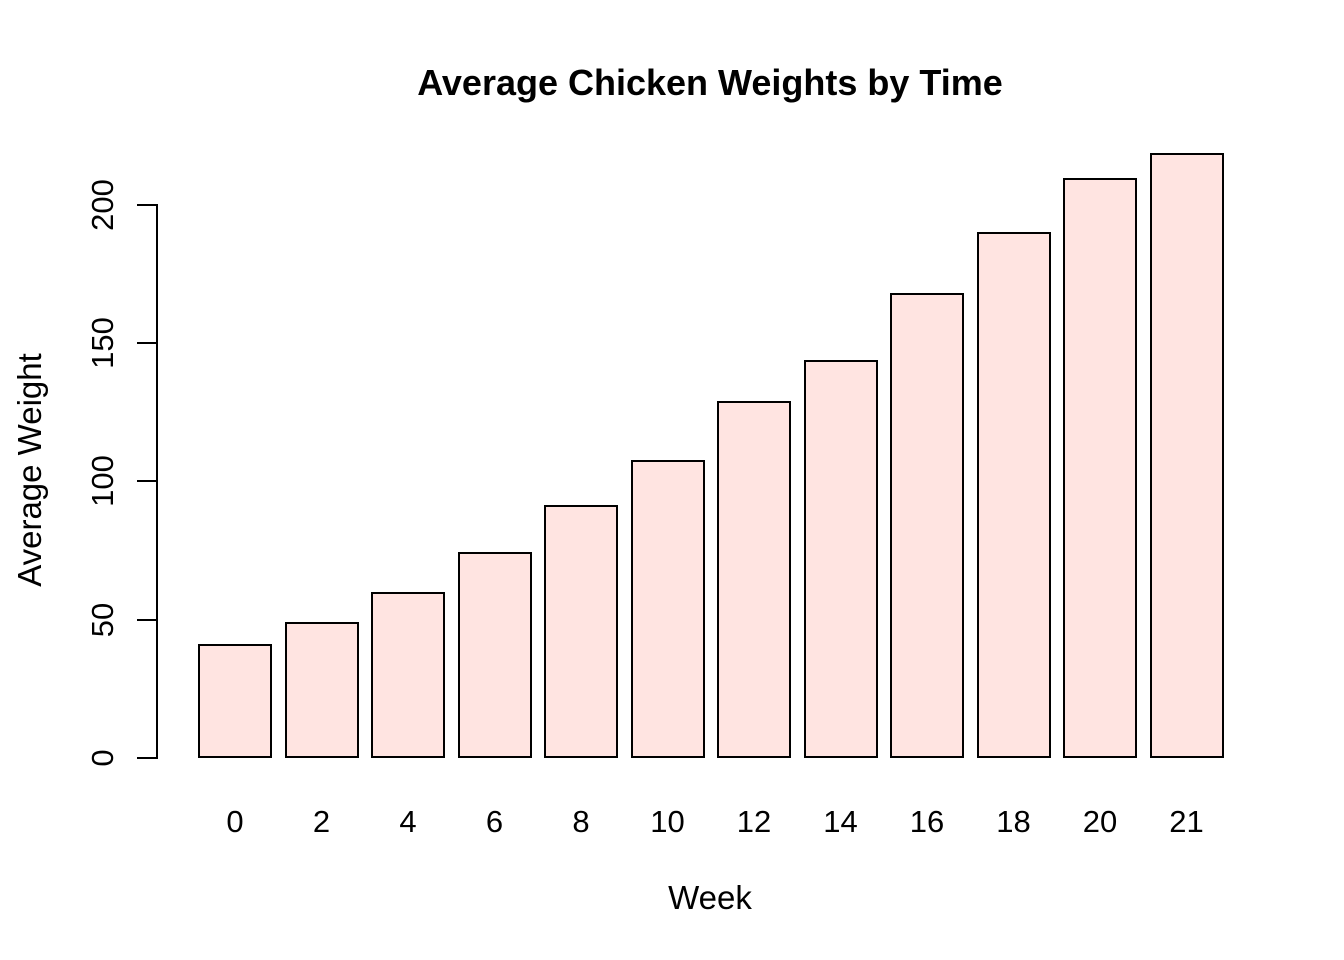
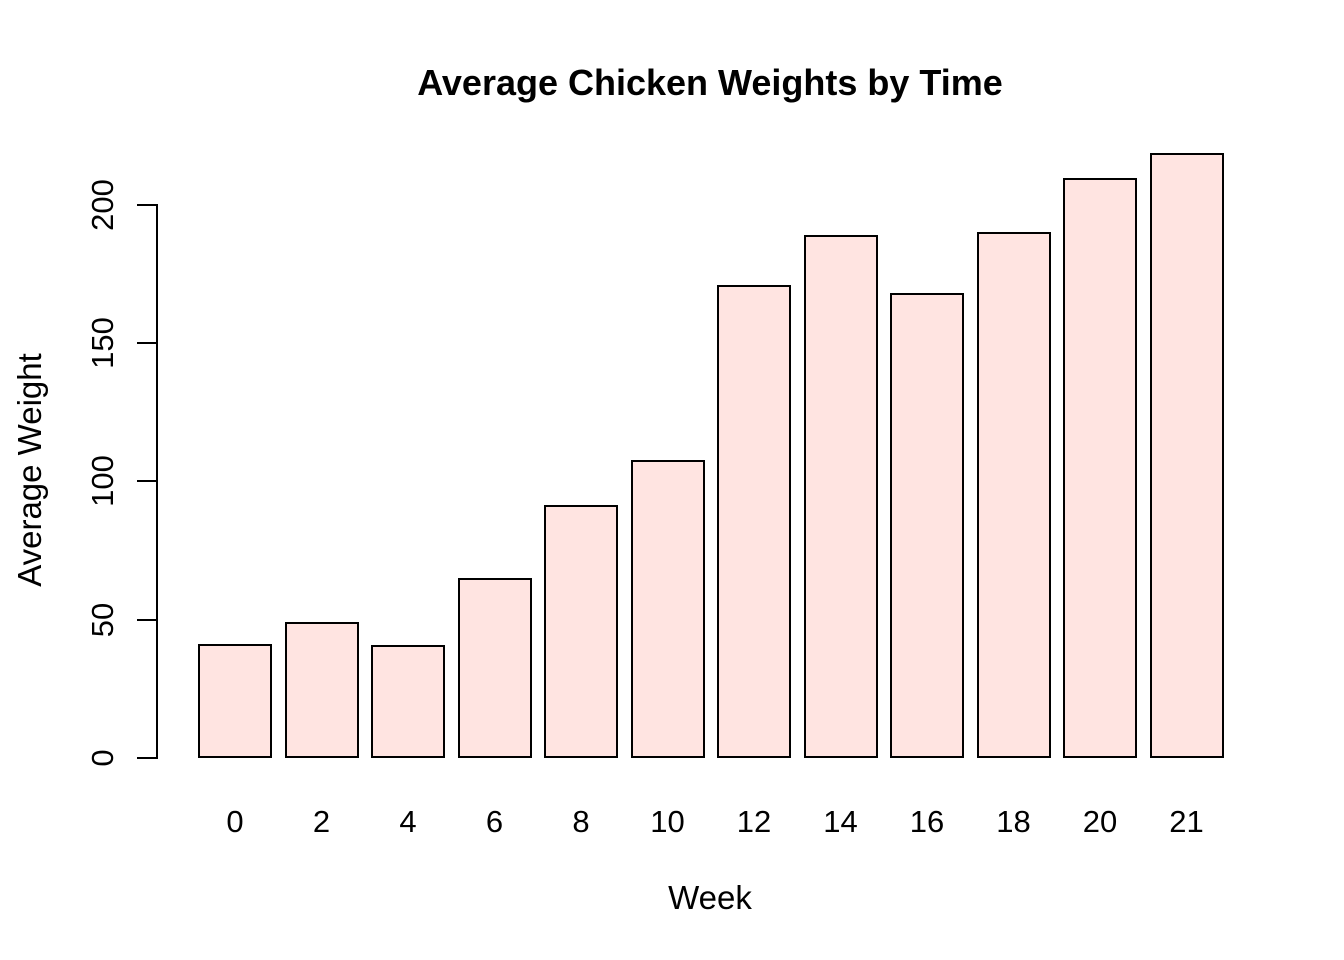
4: 60 -> 41
6: 74 -> 65
12: 129 -> 171
14: 144 -> 189
